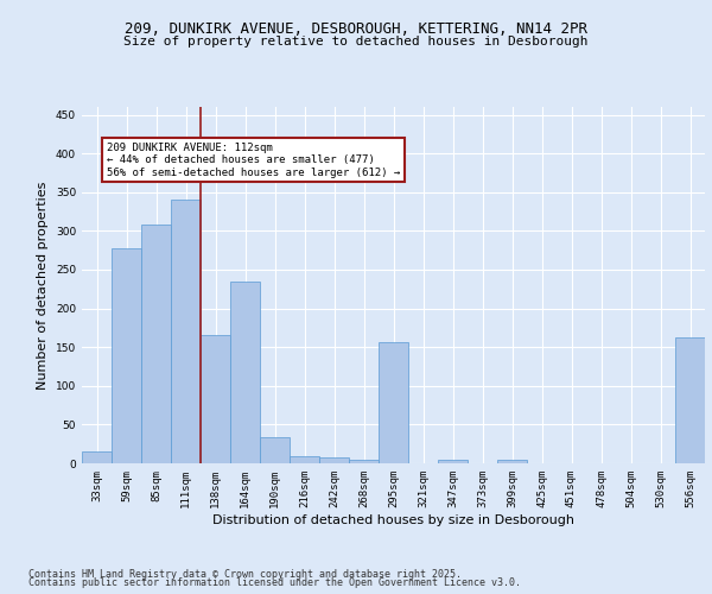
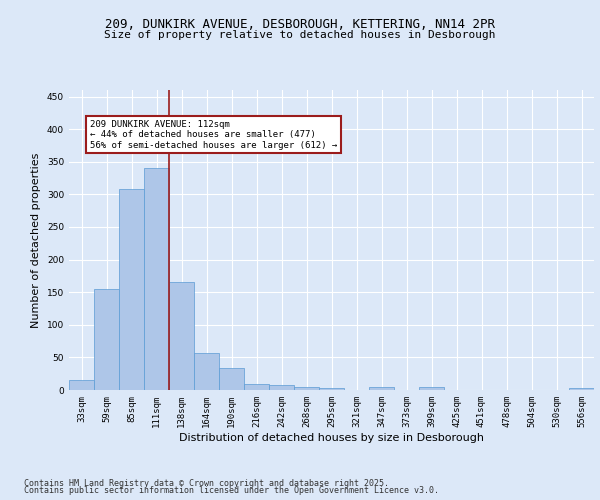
59sqm: 278 -> 155
164sqm: 234 -> 57
295sqm: 156 -> 3
556sqm: 162 -> 3
